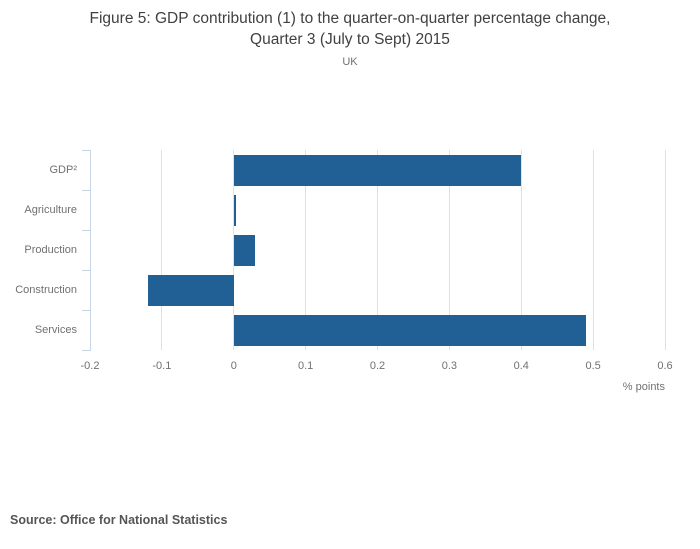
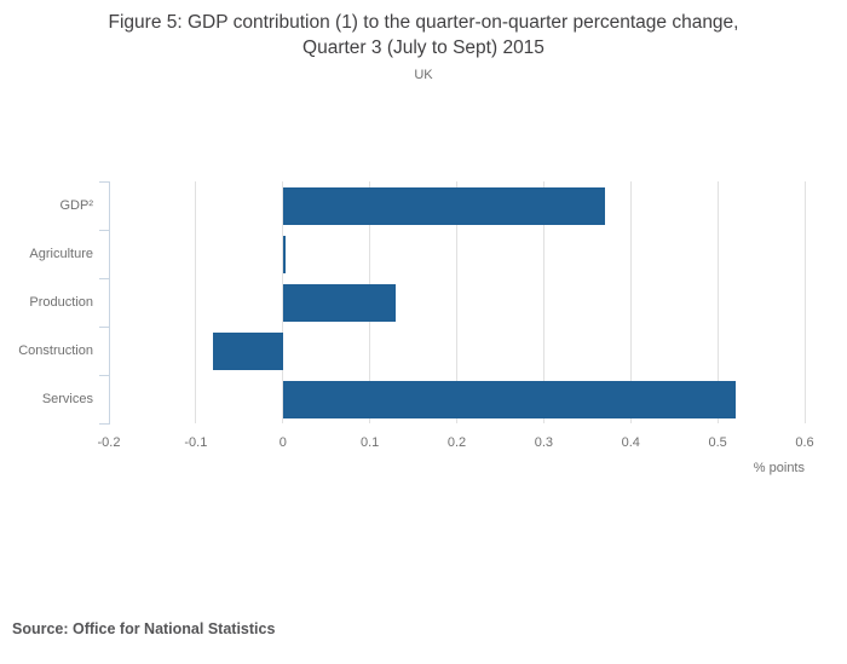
GDP²: 0.40 -> 0.37
Production: 0.03 -> 0.13
Construction: -0.12 -> -0.08
Services: 0.49 -> 0.52
